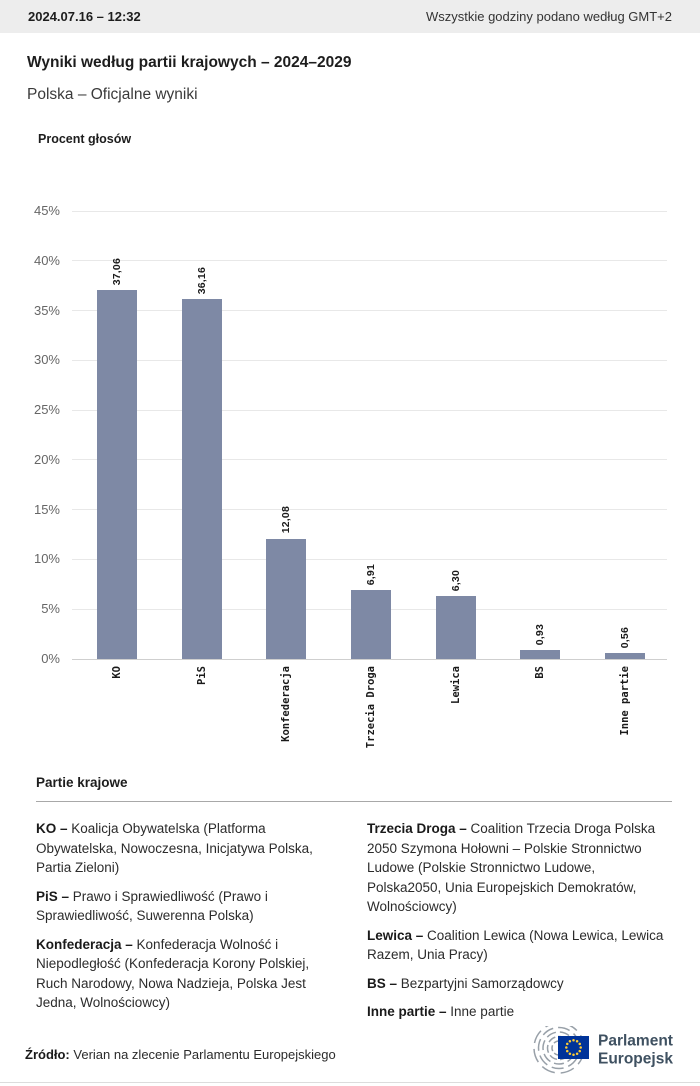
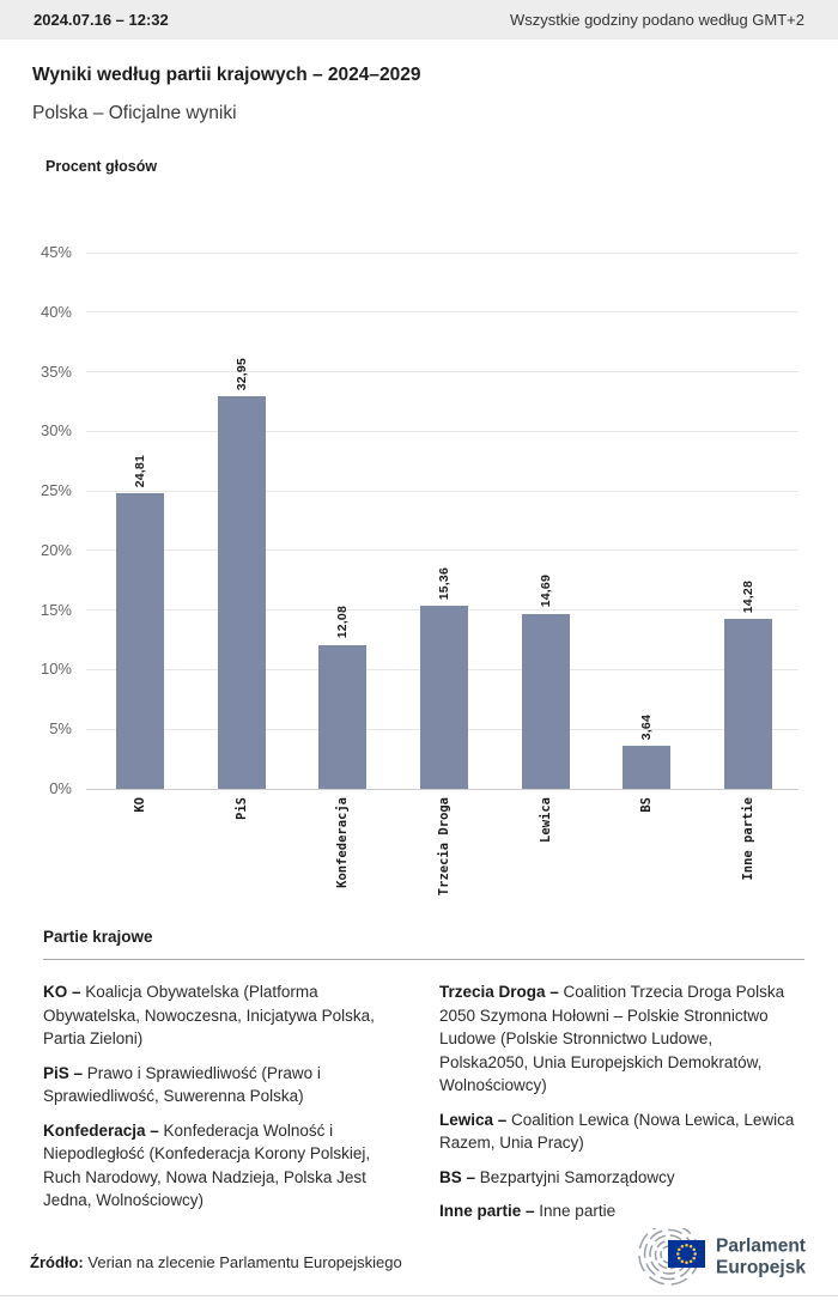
KO: 37,06 -> 24,81
PiS: 36,16 -> 32,95
Trzecia Droga: 6,91 -> 15,36
Lewica: 6,30 -> 14,69
BS: 0,93 -> 3,64
Inne partie: 0,56 -> 14,28
